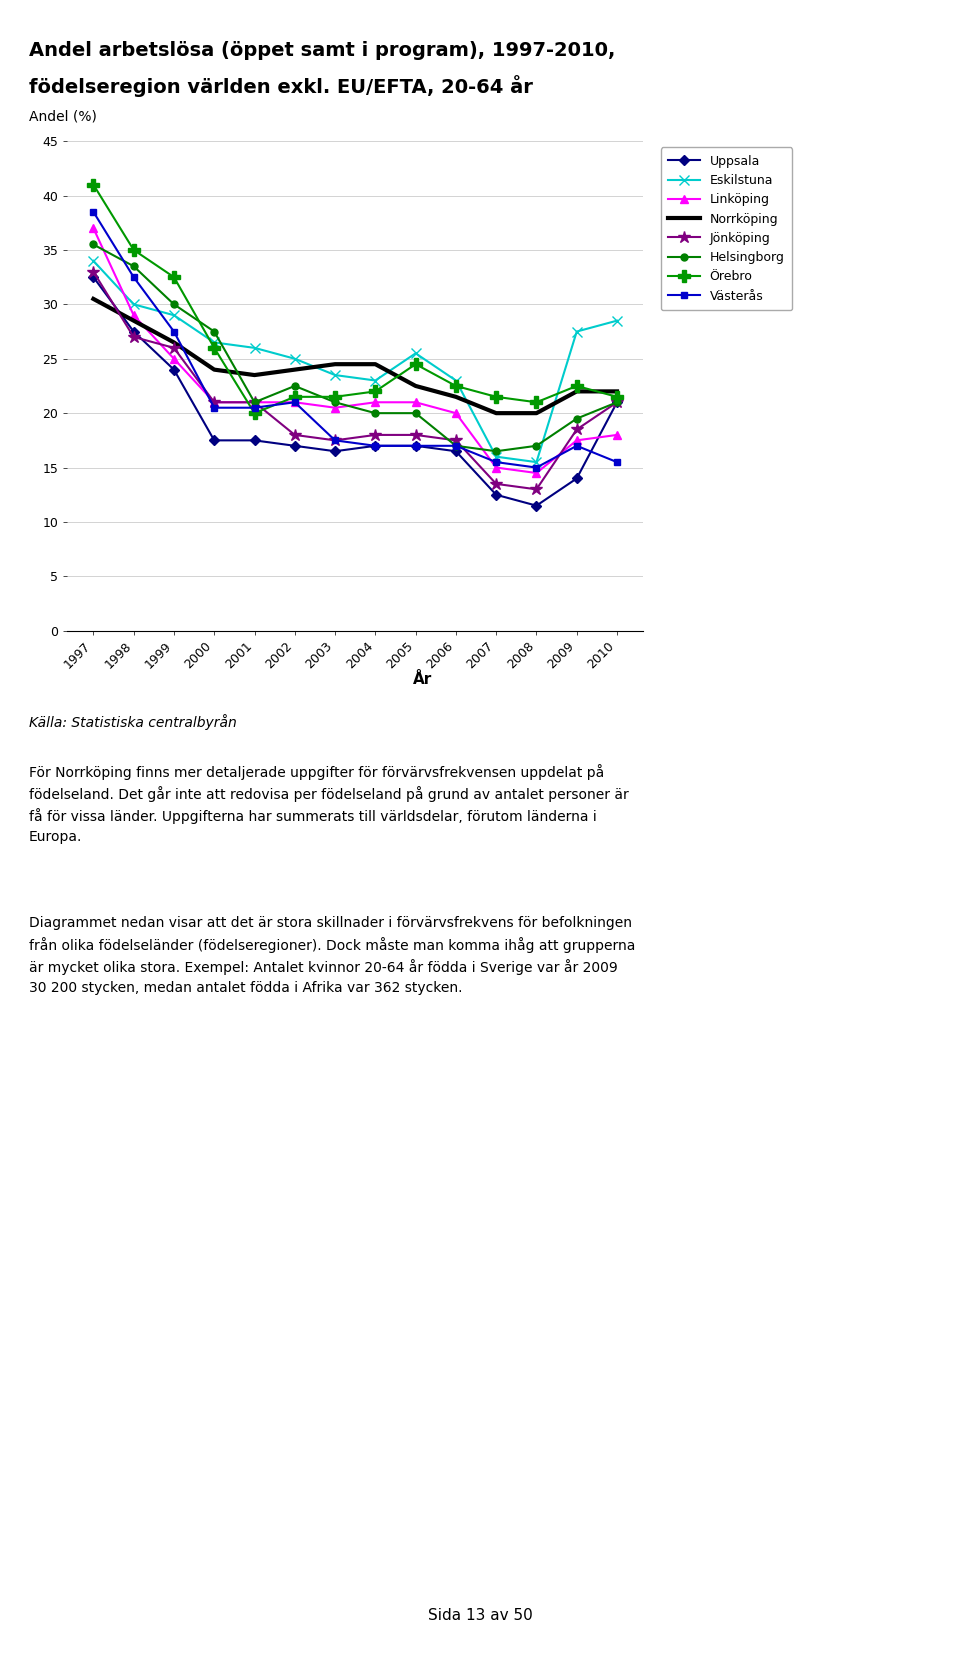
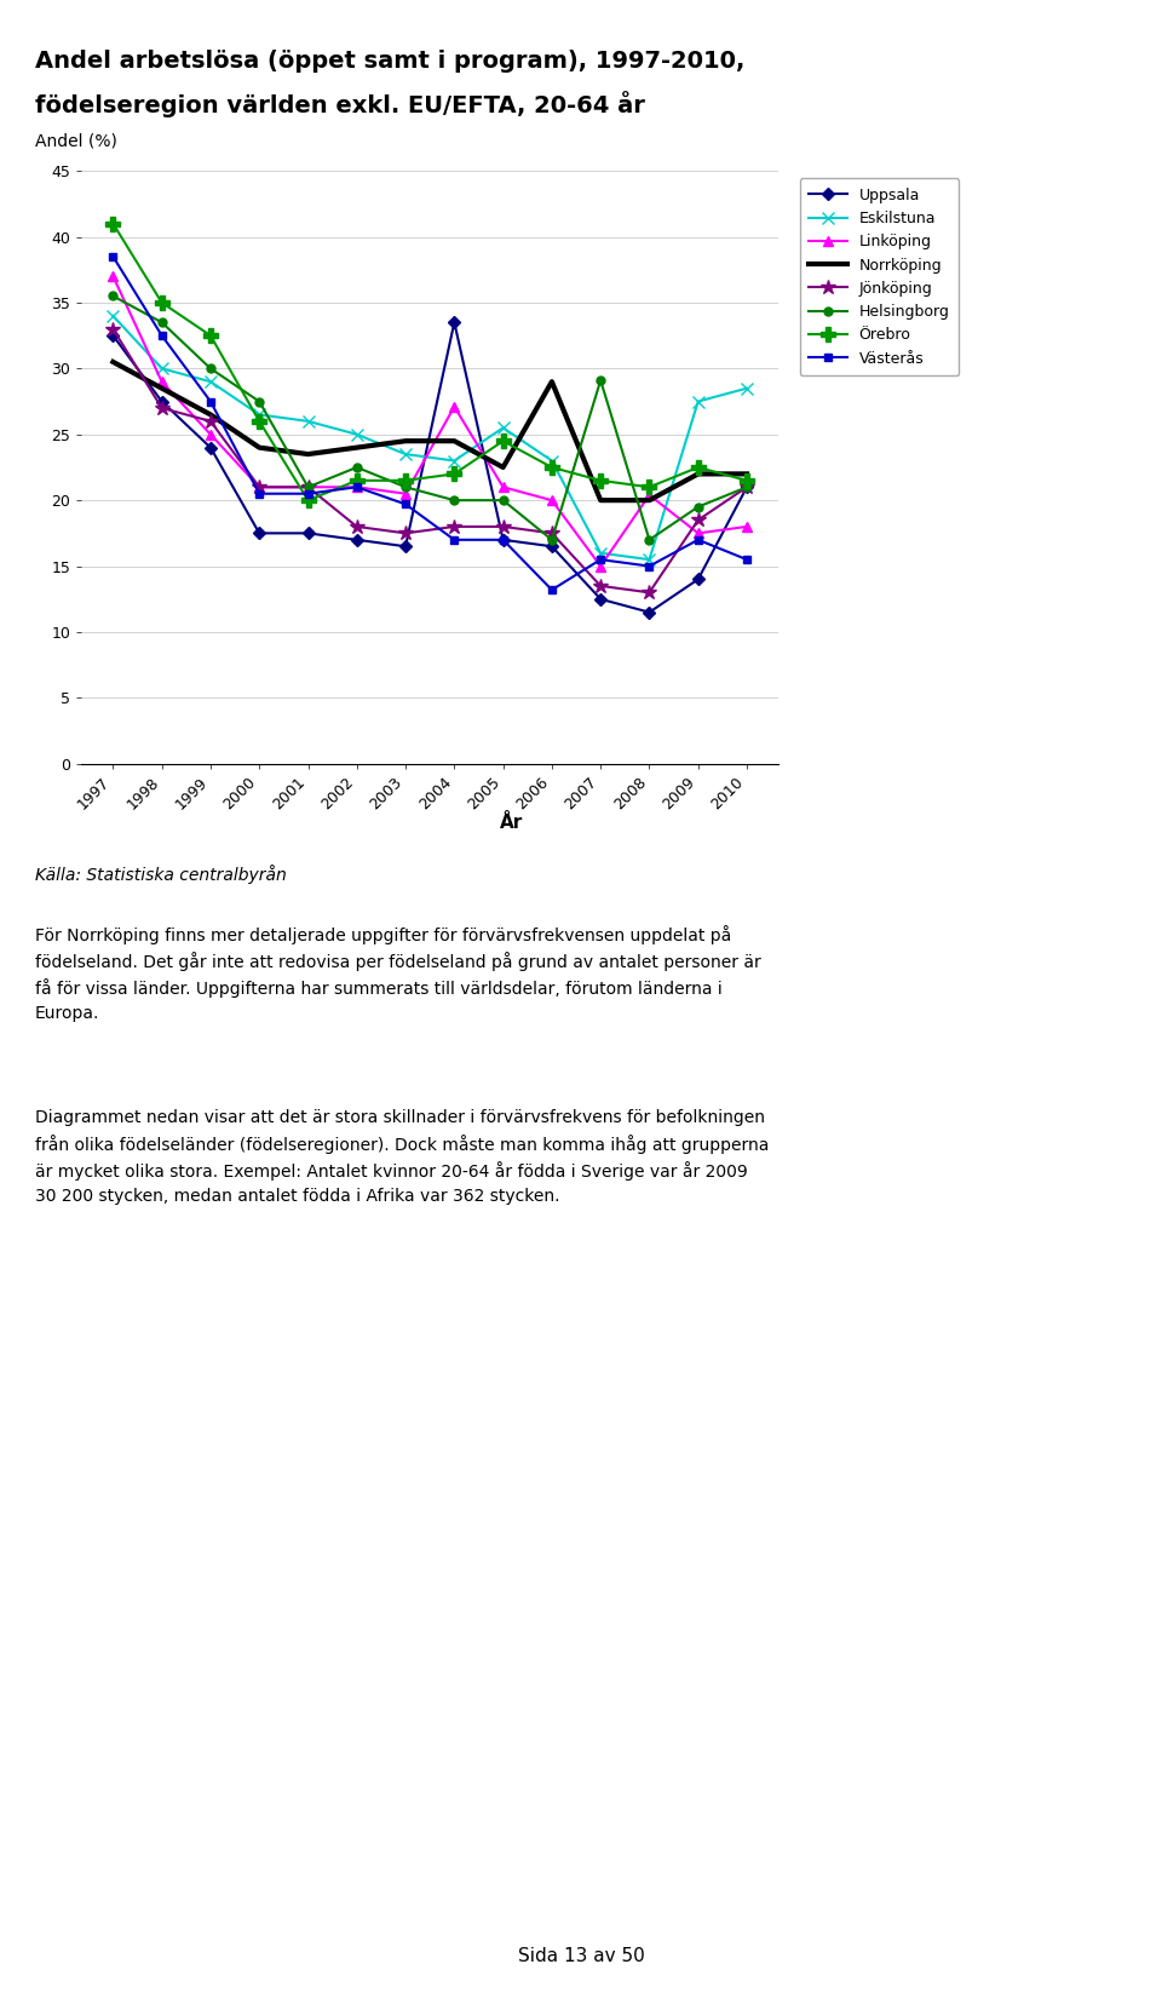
Västerås/2003: 17.5 -> 19.7
Uppsala/2004: 17.0 -> 33.5
Linköping/2004: 21.0 -> 27.1
Norrköping/2006: 21.5 -> 29.0
Västerås/2006: 17.0 -> 13.2
Helsingborg/2007: 16.5 -> 29.1
Linköping/2008: 14.5 -> 20.4
